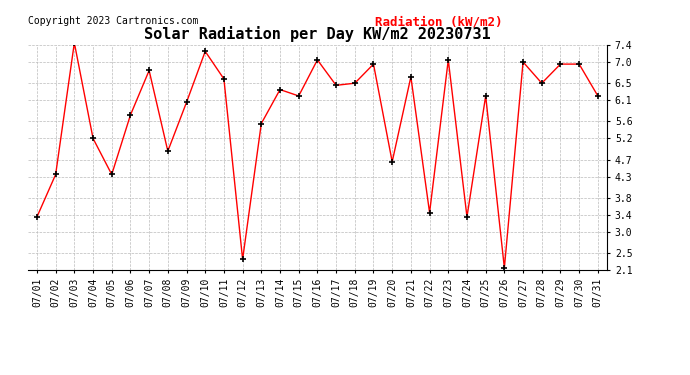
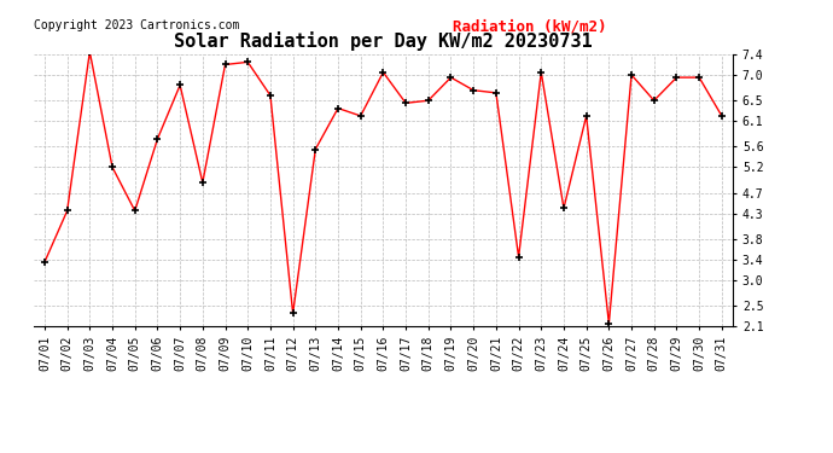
07/09: 6.05 -> 7.20
07/20: 4.65 -> 6.70
07/24: 3.35 -> 4.40
